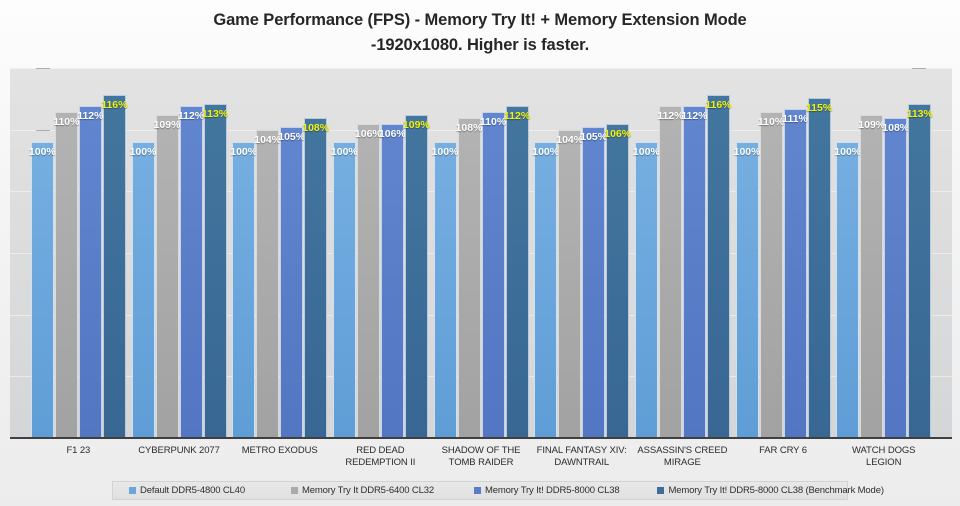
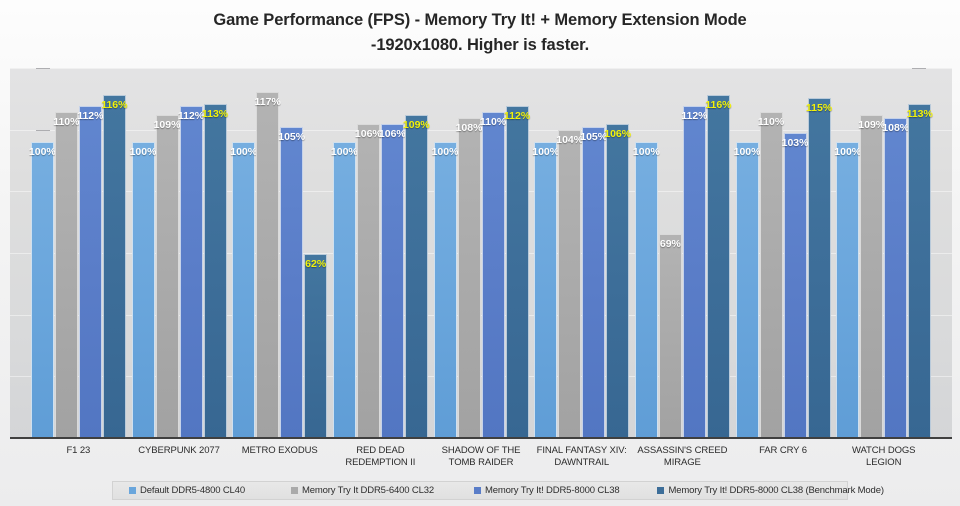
Memory Try It DDR5-6400 CL32/METRO EXODUS: 104% -> 117%
Memory Try It! DDR5-8000 CL38 (Benchmark Mode)/METRO EXODUS: 108% -> 62%
Memory Try It DDR5-6400 CL32/ASSASSIN'S CREED MIRAGE: 112% -> 69%
Memory Try It! DDR5-8000 CL38/FAR CRY 6: 111% -> 103%
